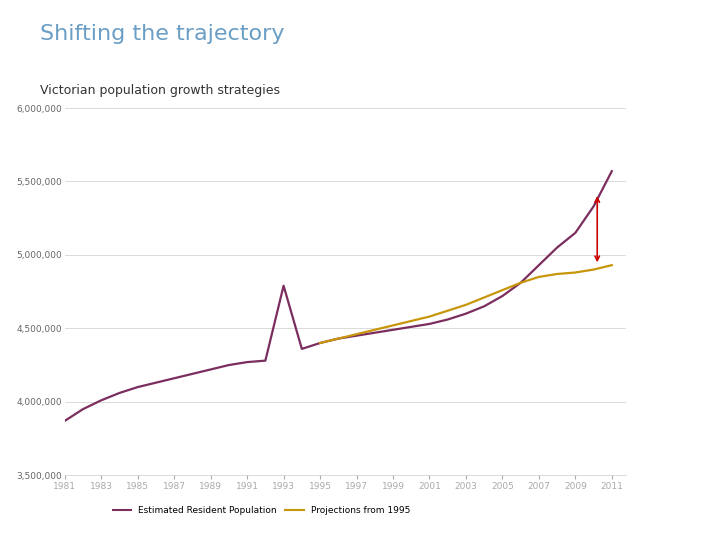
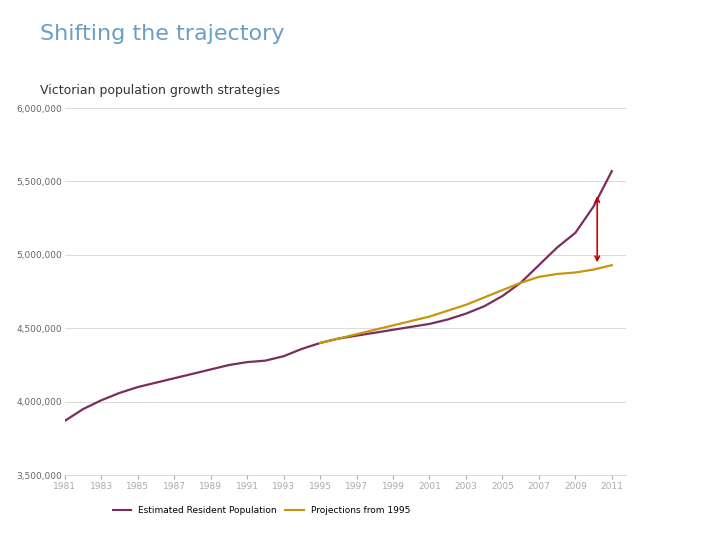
Estimated Resident Population/1993: 4,790,000 -> 4,310,000
